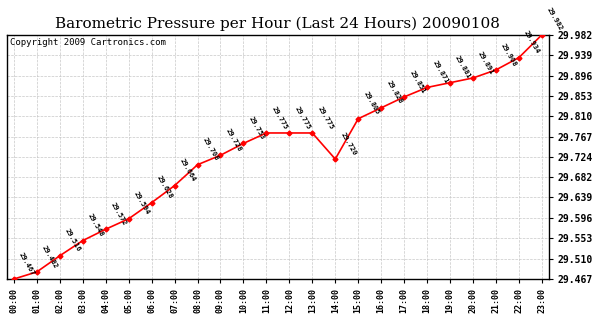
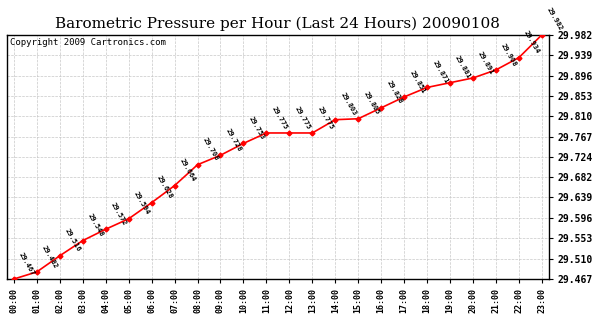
14:00: 29.720 -> 29.803
